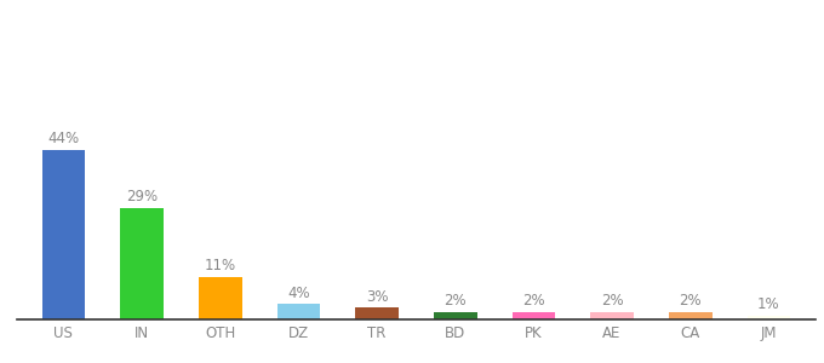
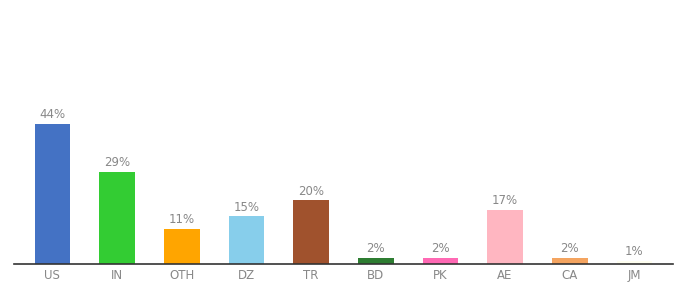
DZ: 4% -> 15%
TR: 3% -> 20%
AE: 2% -> 17%
